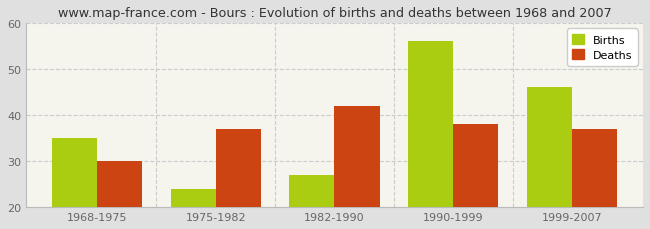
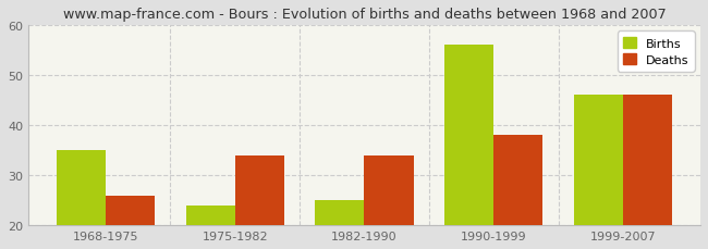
Deaths/1968-1975: 30 -> 26
Deaths/1975-1982: 37 -> 34
Births/1982-1990: 27 -> 25
Deaths/1982-1990: 42 -> 34
Deaths/1999-2007: 37 -> 46
